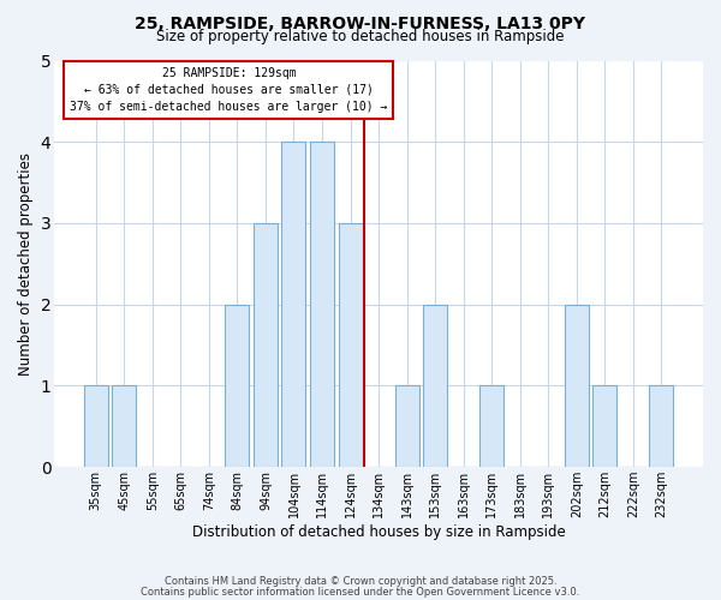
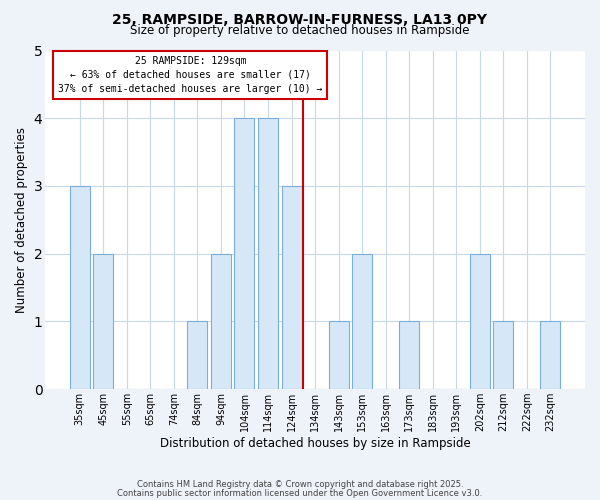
35sqm: 1 -> 3
45sqm: 1 -> 2
84sqm: 2 -> 1
94sqm: 3 -> 2
